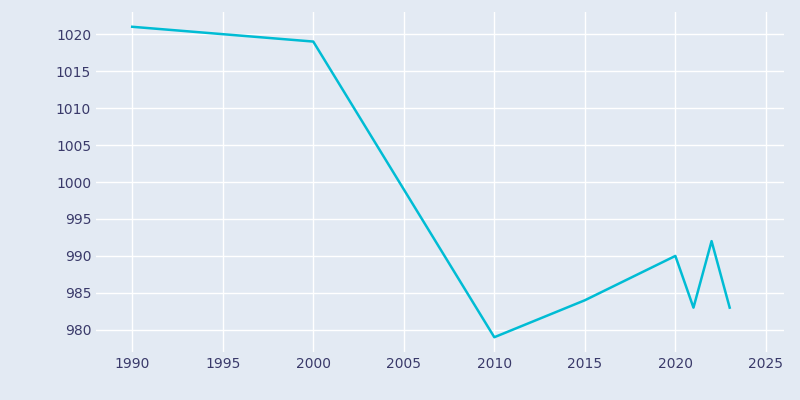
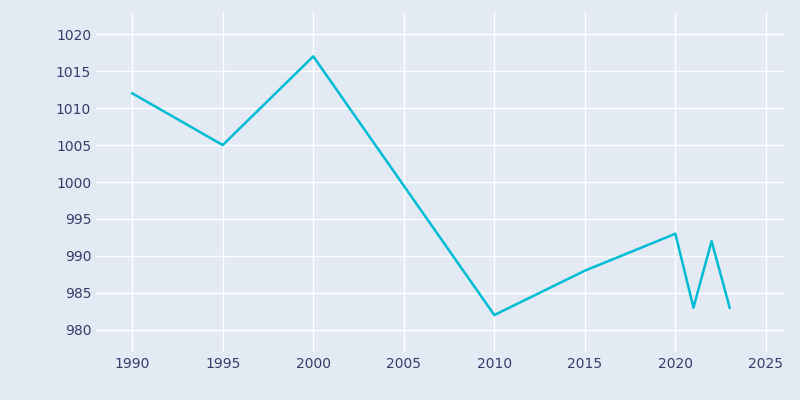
1990: 1021 -> 1012
1995: 1020 -> 1005
2000: 1019 -> 1017
2010: 979 -> 982
2015: 984 -> 988
2020: 990 -> 993
